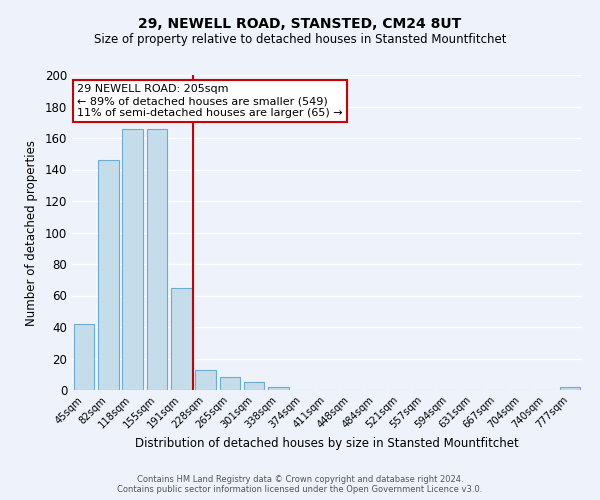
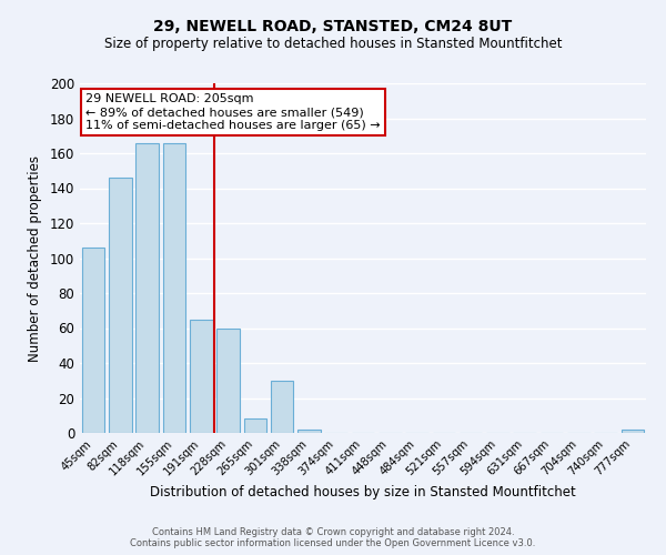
45sqm: 42 -> 106
228sqm: 13 -> 60
301sqm: 5 -> 30
